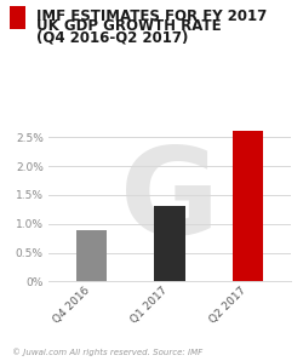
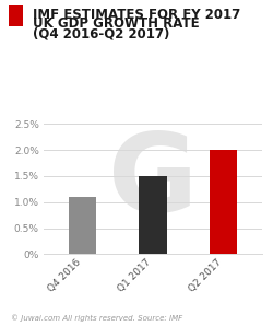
Q4 2016: 0.9% -> 1.1%
Q1 2017: 1.3% -> 1.5%
Q2 2017: 2.6% -> 2.0%
